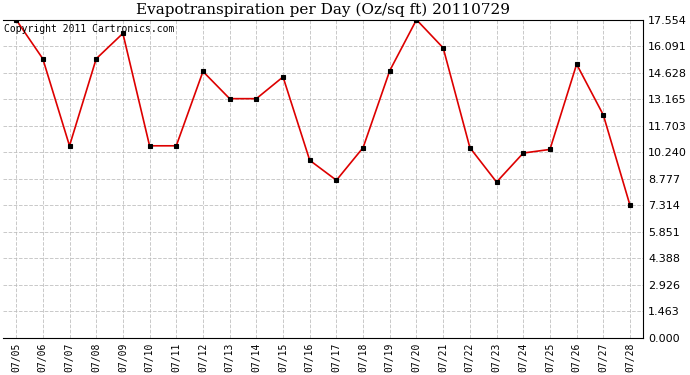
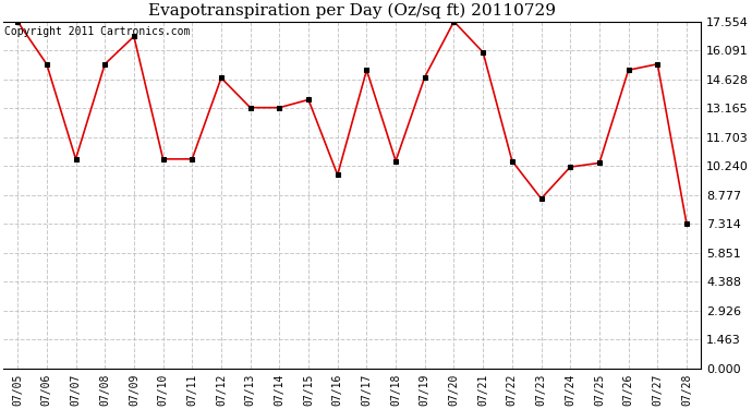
07/15: 14.4 -> 13.6
07/17: 8.7 -> 15.1
07/27: 12.3 -> 15.4
